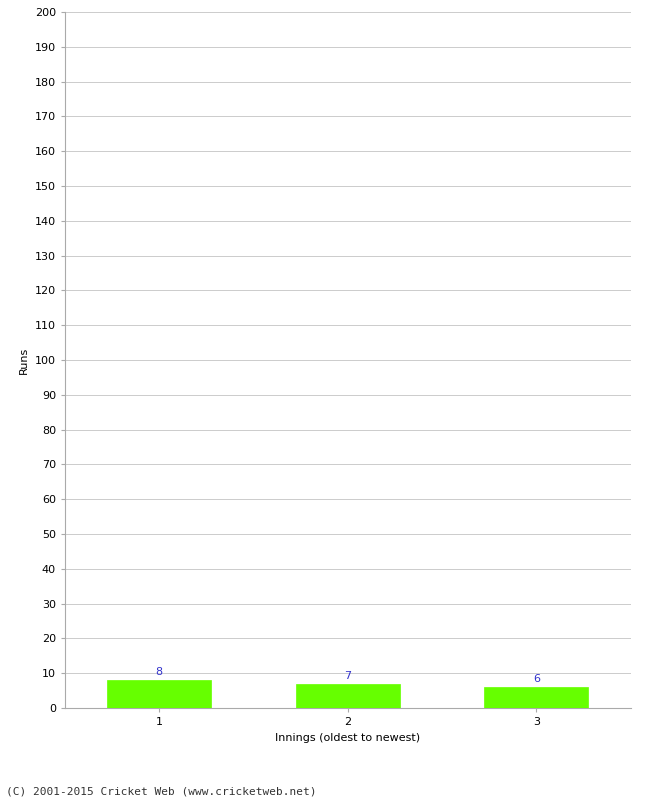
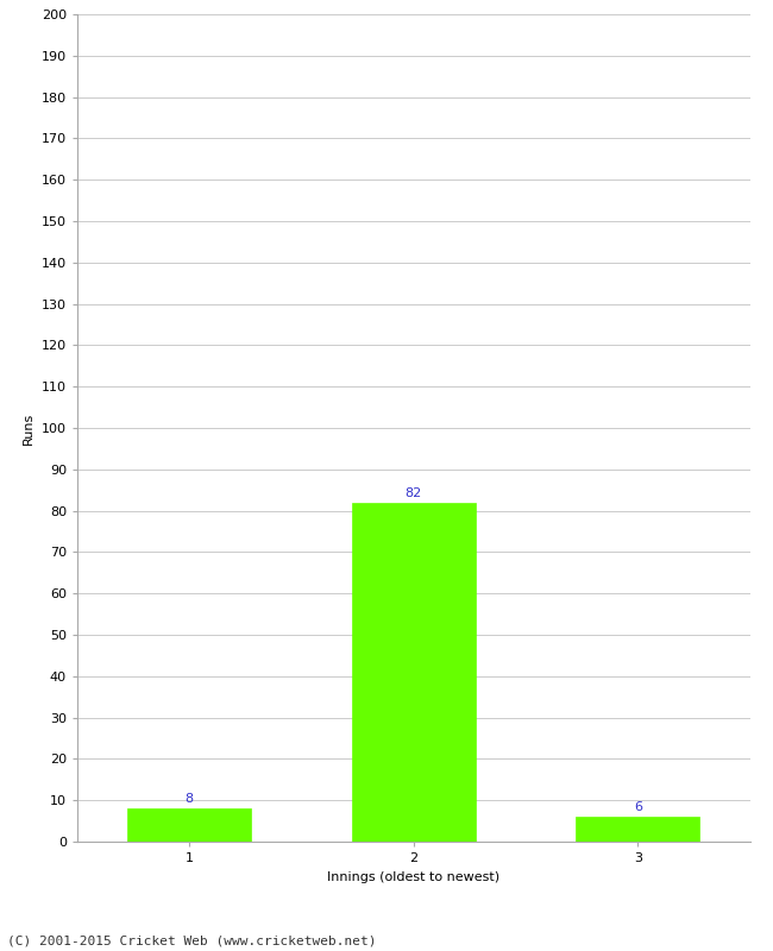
2: 7 -> 82
